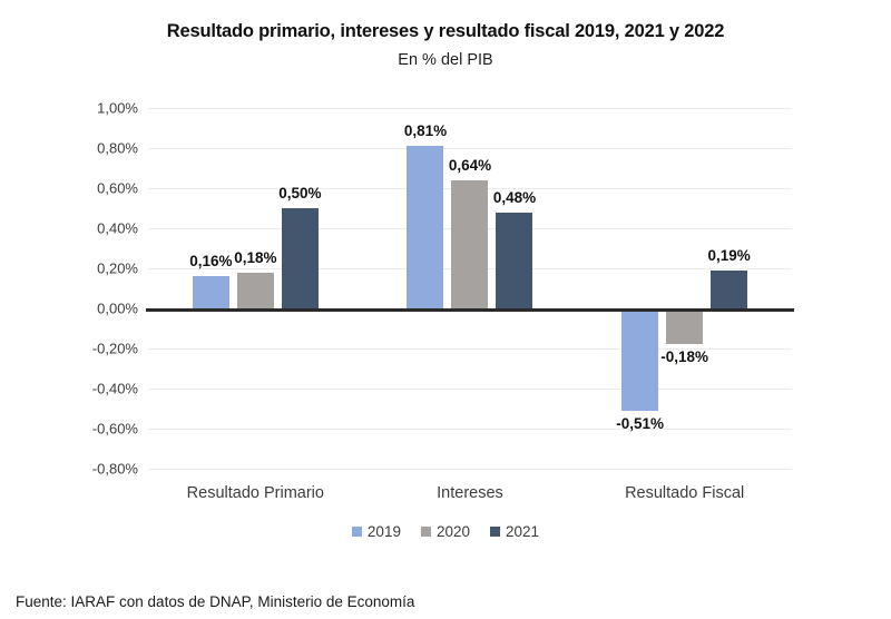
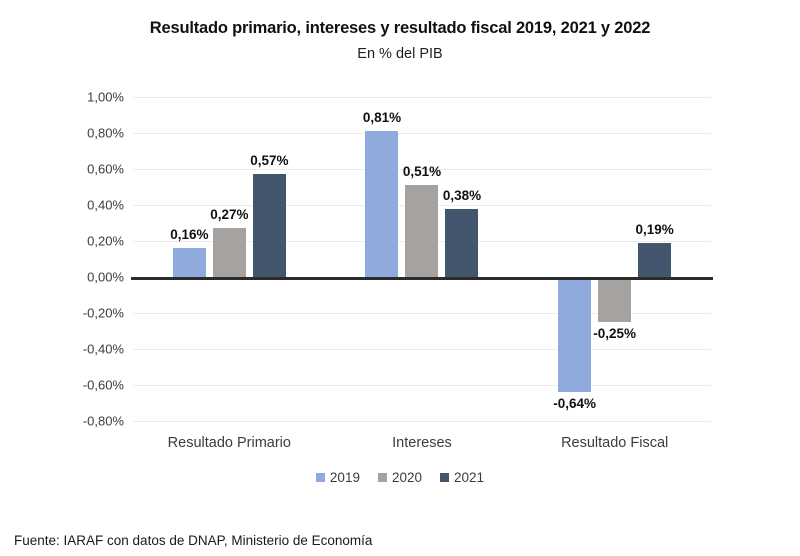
2020/Resultado Primario: 0,18% -> 0,27%
2021/Resultado Primario: 0,50% -> 0,57%
2020/Intereses: 0,64% -> 0,51%
2021/Intereses: 0,48% -> 0,38%
2019/Resultado Fiscal: -0,51% -> -0,64%
2020/Resultado Fiscal: -0,18% -> -0,25%
